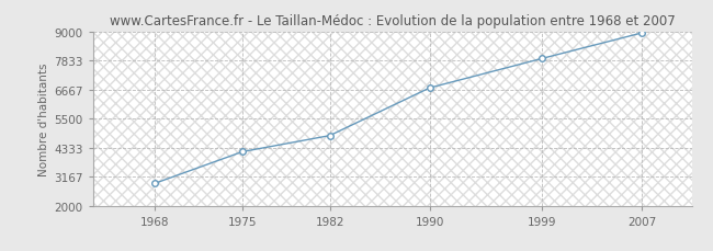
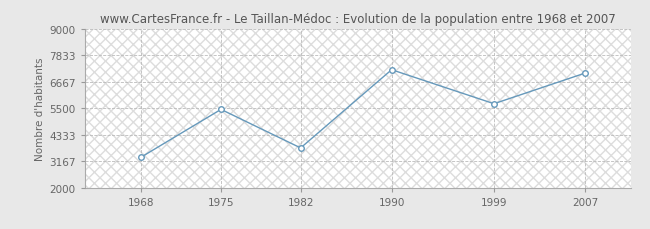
1968: 2900 -> 3350
1975: 4170 -> 5450
1982: 4820 -> 3750
1990: 6740 -> 7200
1999: 7920 -> 5700
2007: 8950 -> 7050
